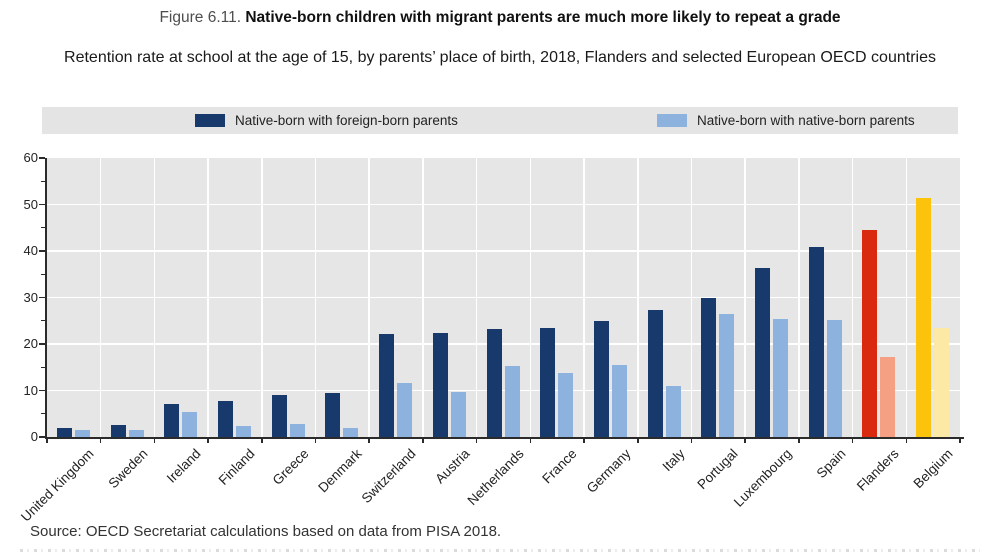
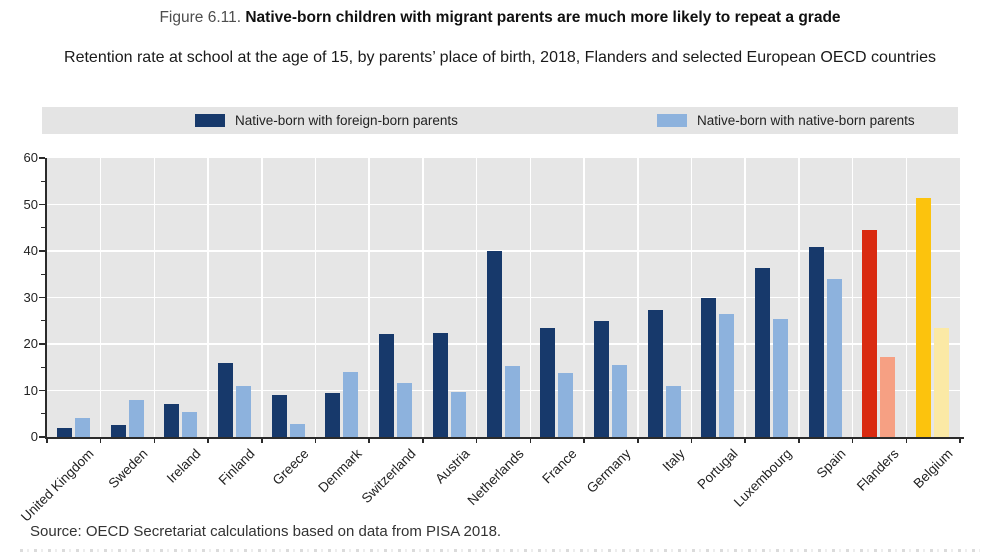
Native-born with native-born parents/United Kingdom: 2 -> 4
Native-born with native-born parents/Sweden: 2 -> 8
Native-born with foreign-born parents/Finland: 8 -> 16
Native-born with native-born parents/Finland: 2 -> 11
Native-born with native-born parents/Denmark: 2 -> 14
Native-born with foreign-born parents/Netherlands: 23 -> 40
Native-born with native-born parents/Spain: 25 -> 34
